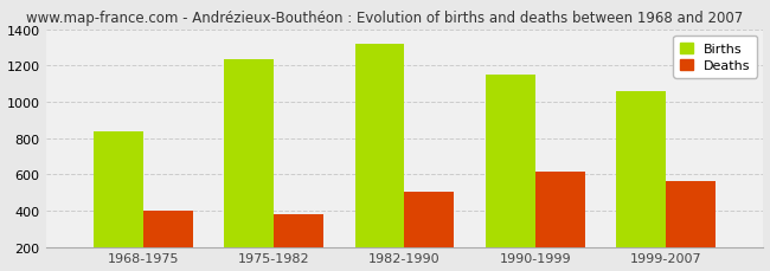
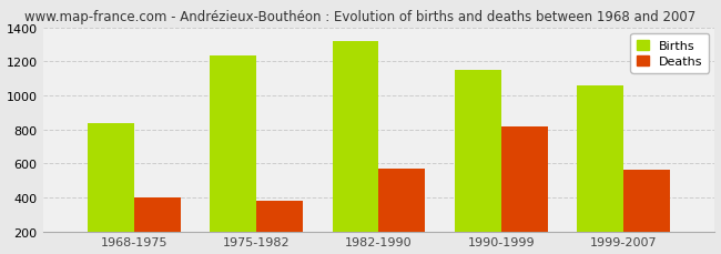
Deaths/1982-1990: 500 -> 570
Deaths/1990-1999: 610 -> 820
